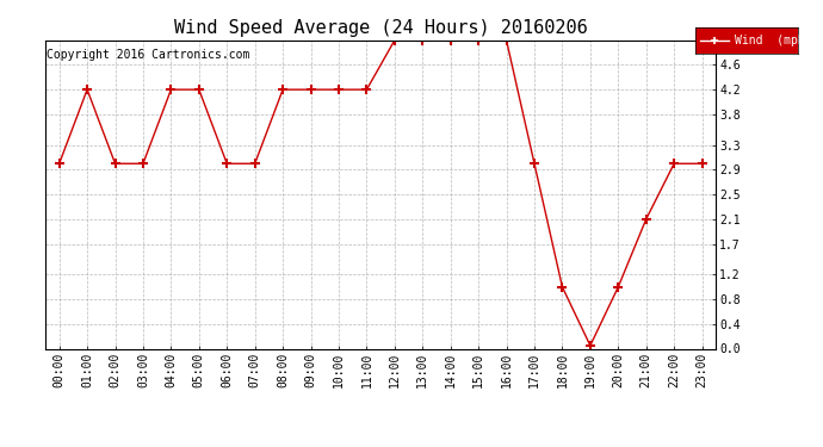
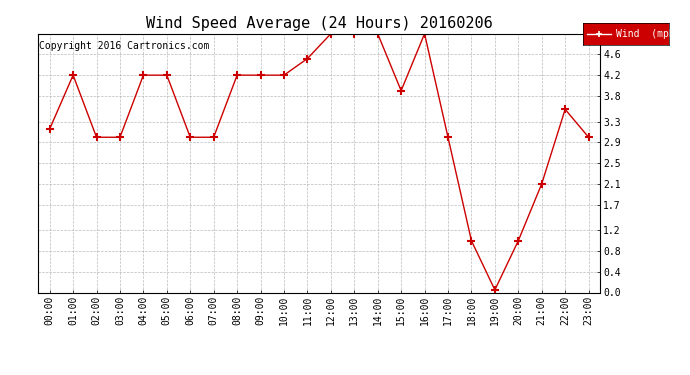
00:00: 3.00 -> 3.16
11:00: 4.20 -> 4.52
15:00: 5.00 -> 3.90
22:00: 3.00 -> 3.54
